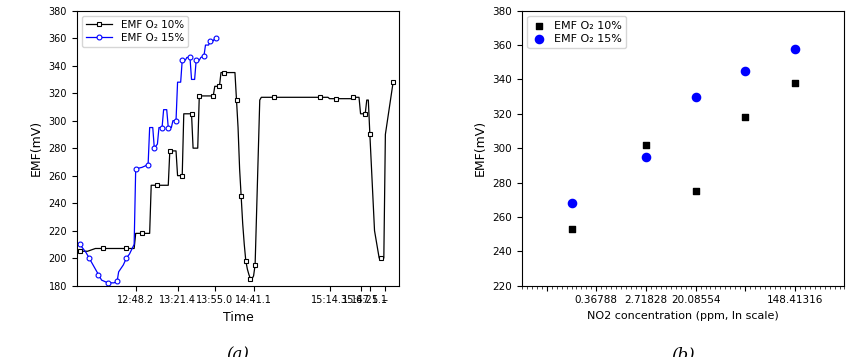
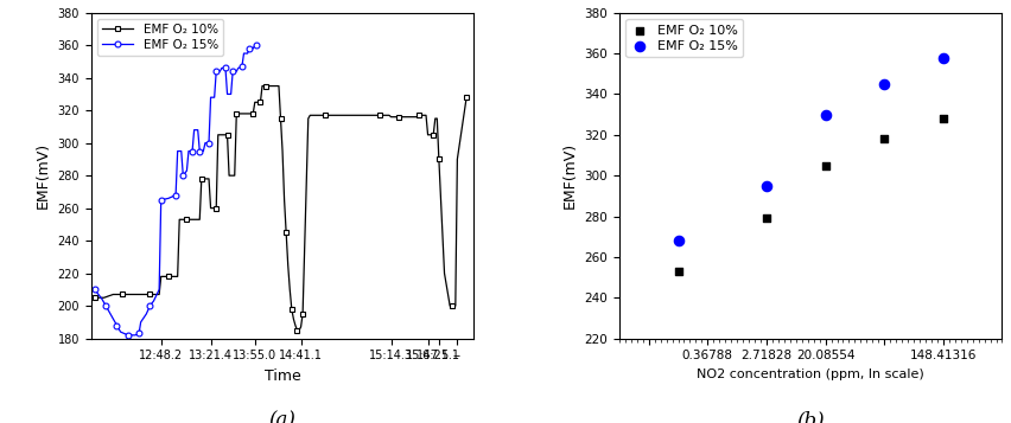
EMF O₂ 10%/2.71828: 302 -> 279
EMF O₂ 10%/20.08554: 275 -> 305
EMF O₂ 10%/148.41316: 338 -> 328
